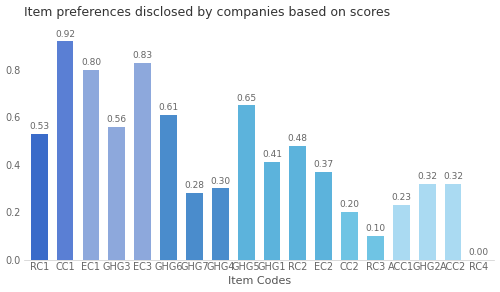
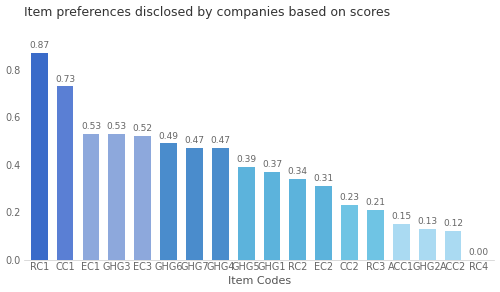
RC1: 0.53 -> 0.87
CC1: 0.92 -> 0.73
EC1: 0.80 -> 0.53
GHG3: 0.56 -> 0.53
EC3: 0.83 -> 0.52
GHG6: 0.61 -> 0.49
GHG7: 0.28 -> 0.47
GHG4: 0.30 -> 0.47
GHG5: 0.65 -> 0.39
GHG1: 0.41 -> 0.37
RC2: 0.48 -> 0.34
EC2: 0.37 -> 0.31
CC2: 0.20 -> 0.23
RC3: 0.10 -> 0.21
ACC1: 0.23 -> 0.15
GHG2: 0.32 -> 0.13
ACC2: 0.32 -> 0.12
